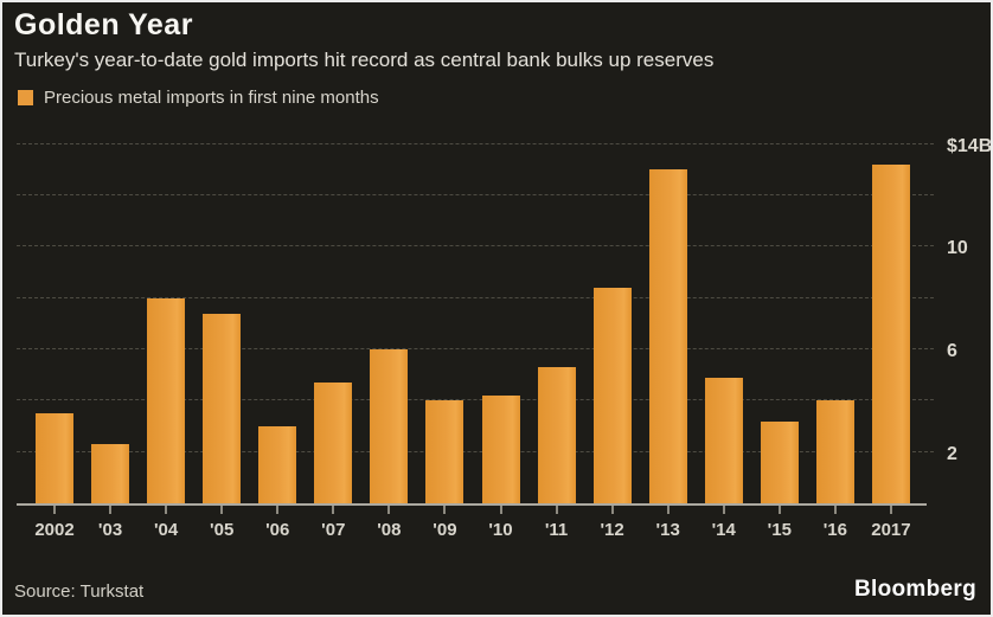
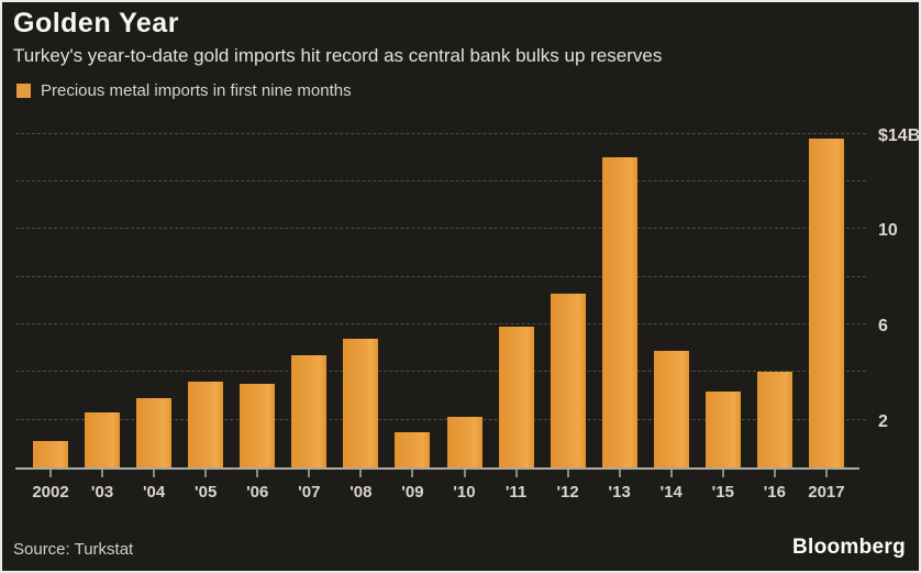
2002: $3.5B -> $1.1B
'04: $8.0B -> $2.9B
'05: $7.4B -> $3.6B
'06: $3.0B -> $3.5B
'08: $6.0B -> $5.4B
'09: $4.0B -> $1.5B
'10: $4.2B -> $2.1B
'11: $5.3B -> $5.9B
'12: $8.4B -> $7.3B
2017: $13.2B -> $13.8B
